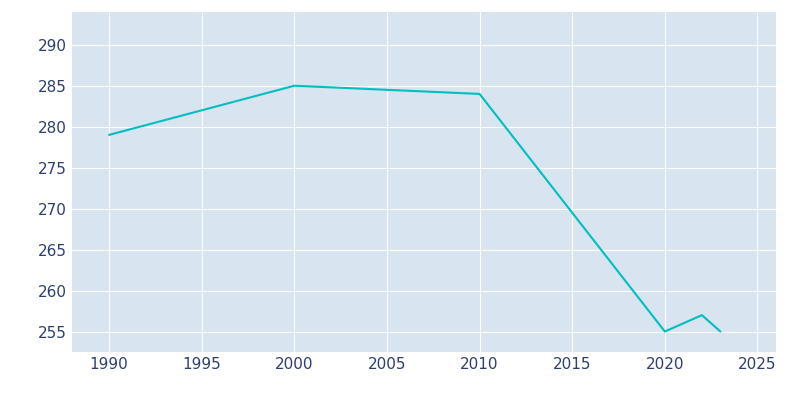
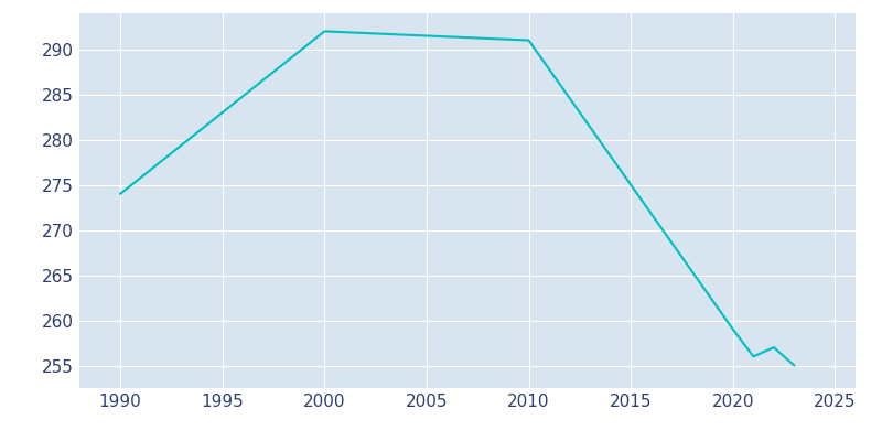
1990: 279 -> 274
2000: 285 -> 292
2010: 284 -> 291
2020: 255 -> 259
